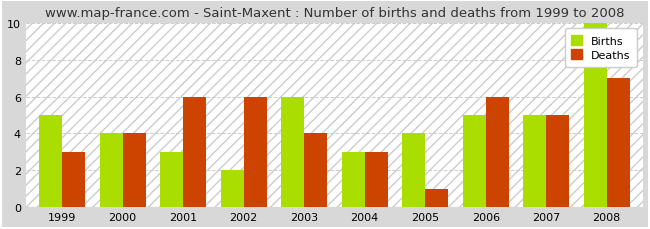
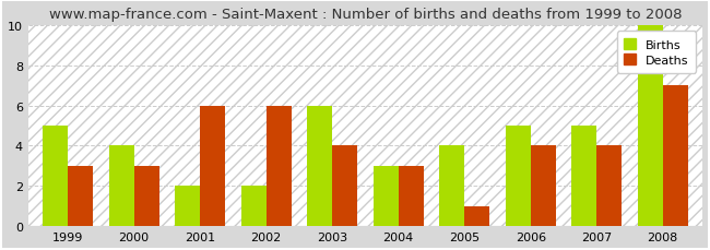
Deaths/2000: 4 -> 3
Births/2001: 3 -> 2
Deaths/2006: 6 -> 4
Deaths/2007: 5 -> 4
